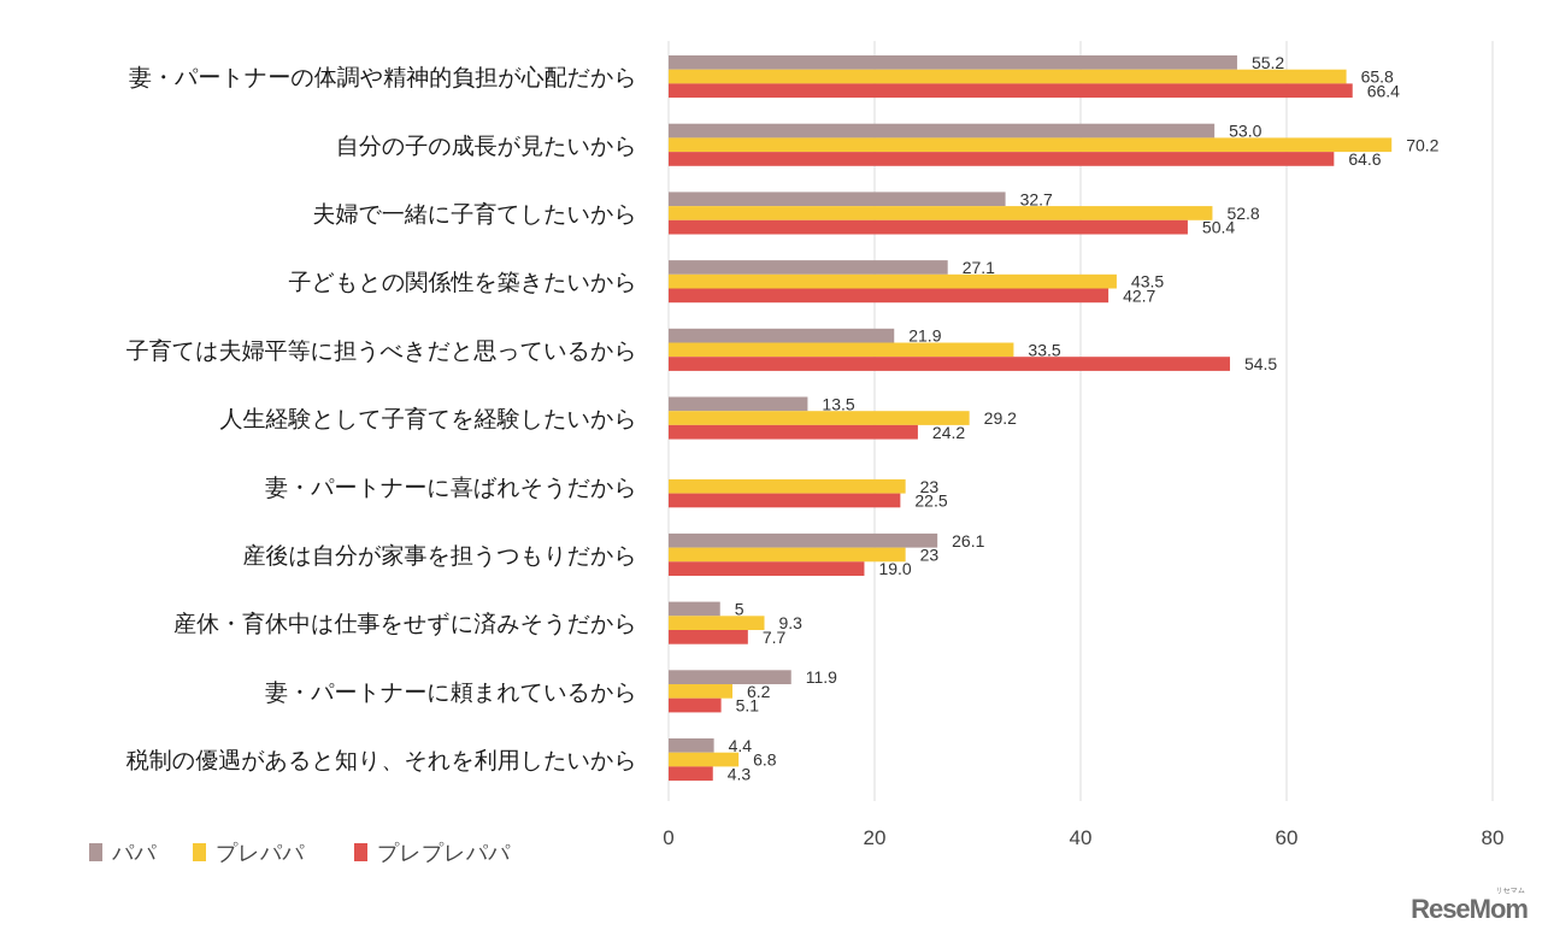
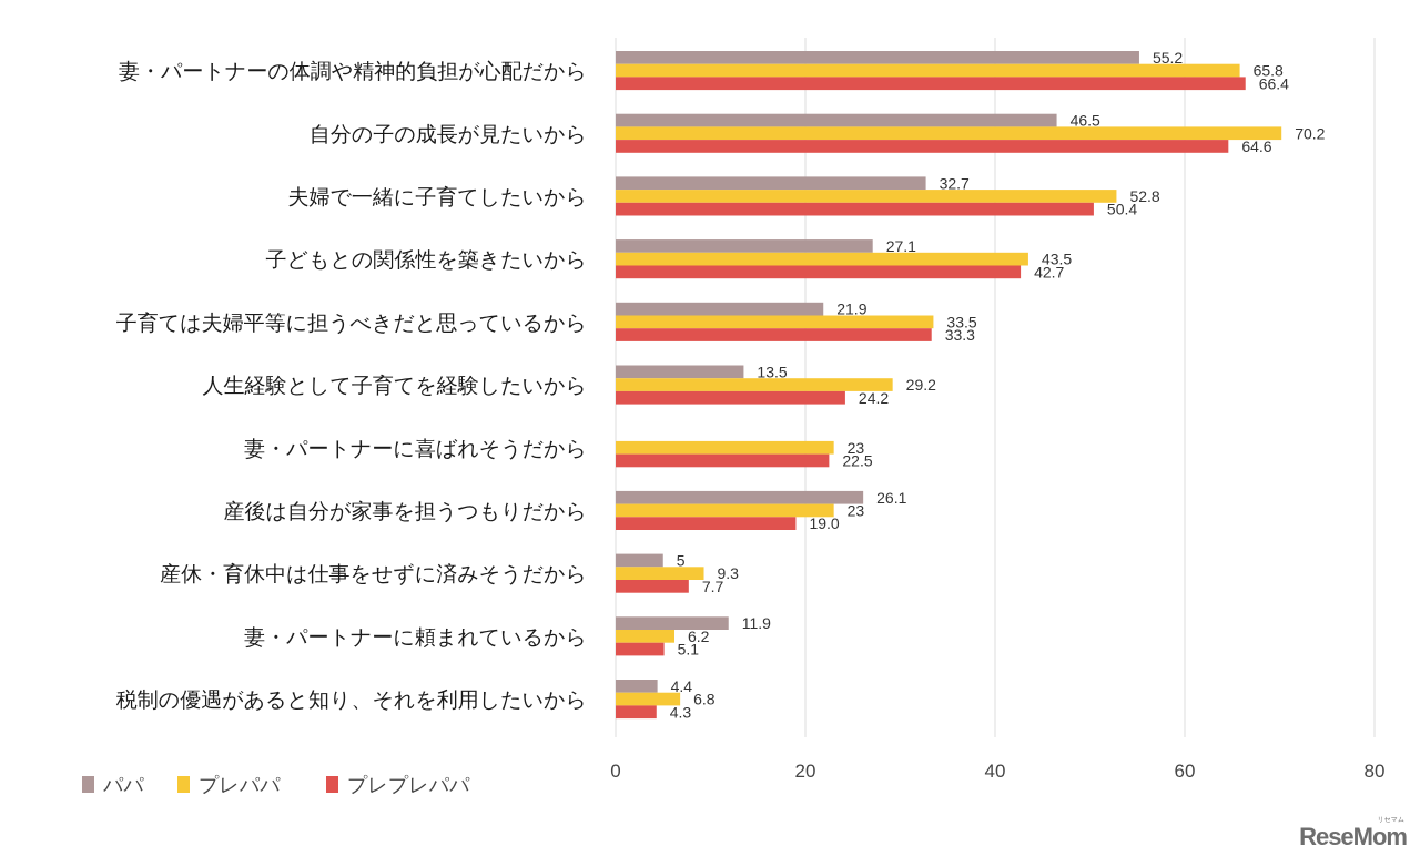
パパ/自分の子の成長が見たいから: 53.0 -> 46.5
プレプレパパ/子育ては夫婦平等に担うべきだと思っているから: 54.5 -> 33.3
